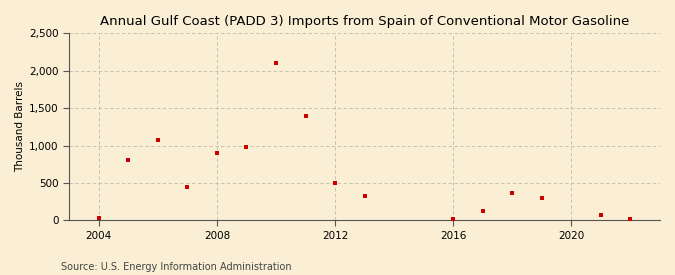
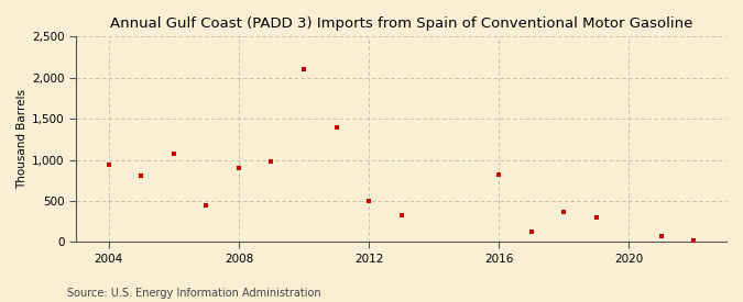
2004: 30 -> 940
2016: 20 -> 820
